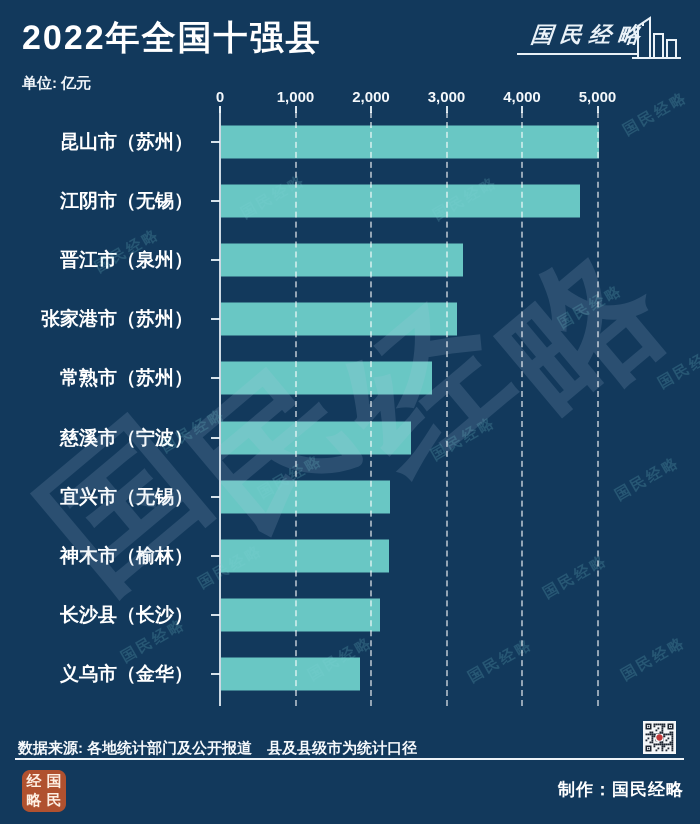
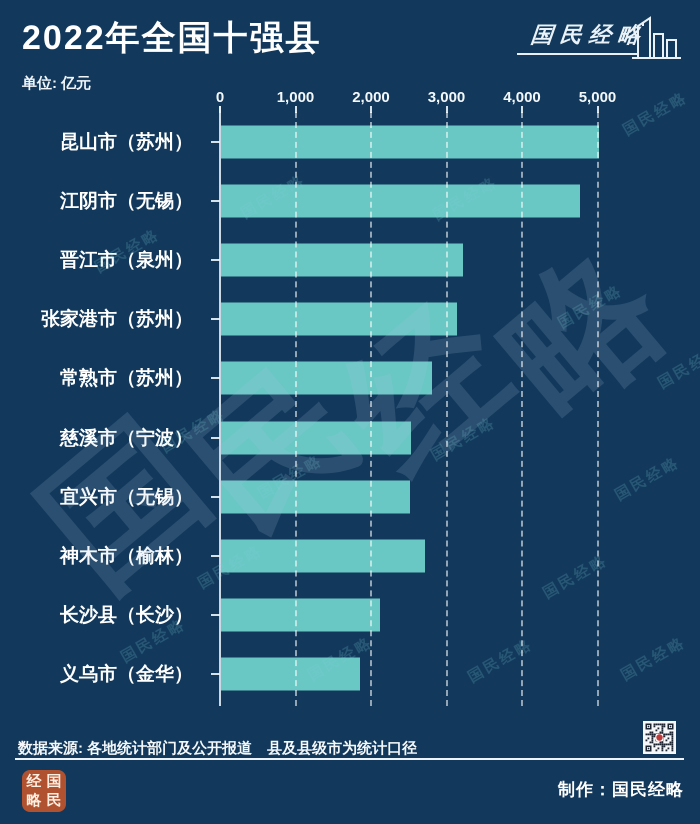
宜兴市（无锡）: 2200 -> 2500
神木市（榆林）: 2200 -> 2700
